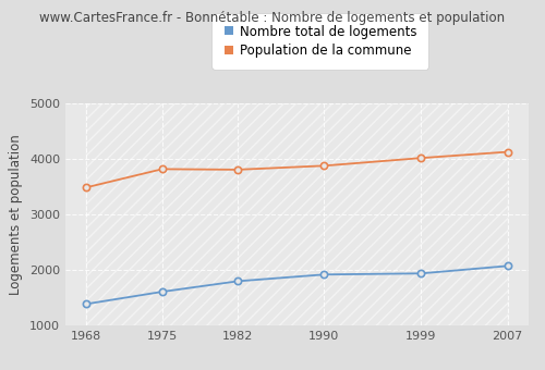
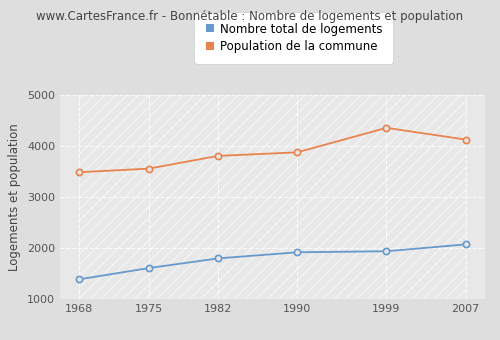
Population de la commune/1975: 3820 -> 3560
Population de la commune/1999: 4020 -> 4360
